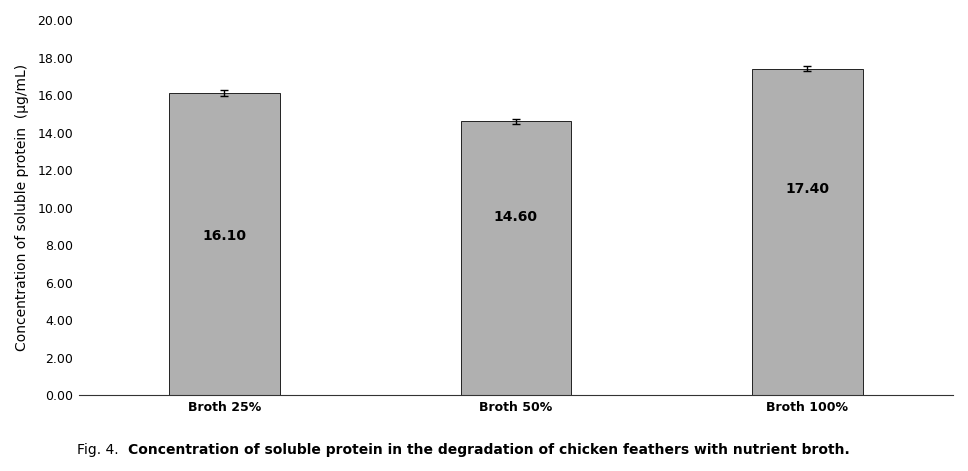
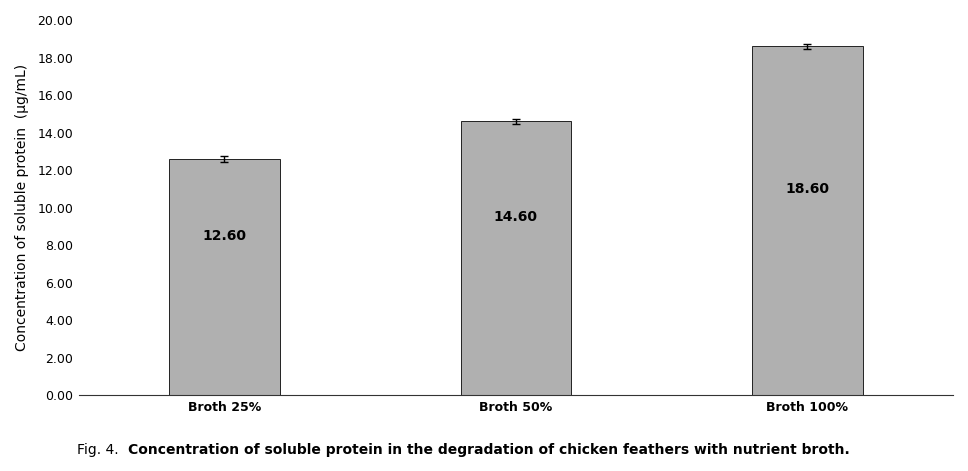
Broth 25%: 16.10 -> 12.60
Broth 100%: 17.40 -> 18.60
